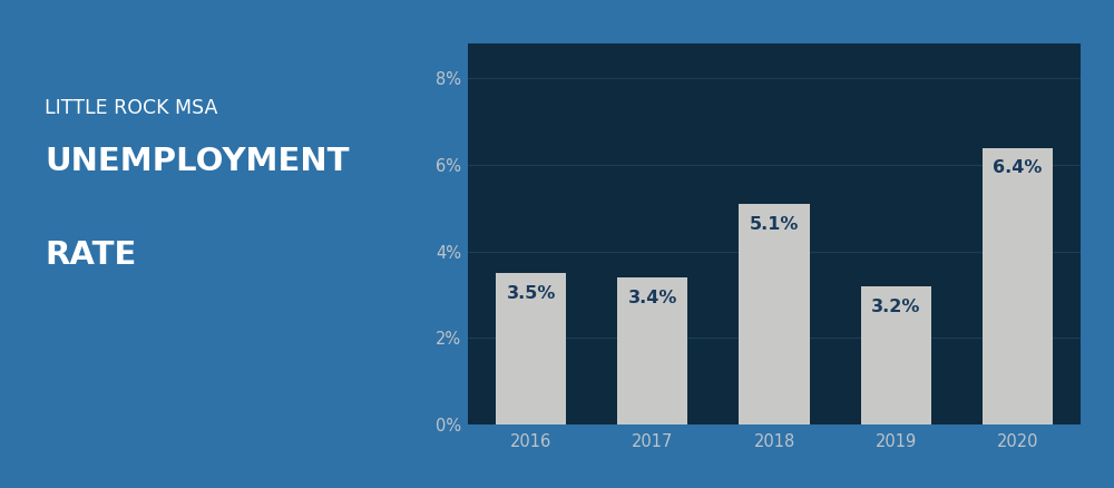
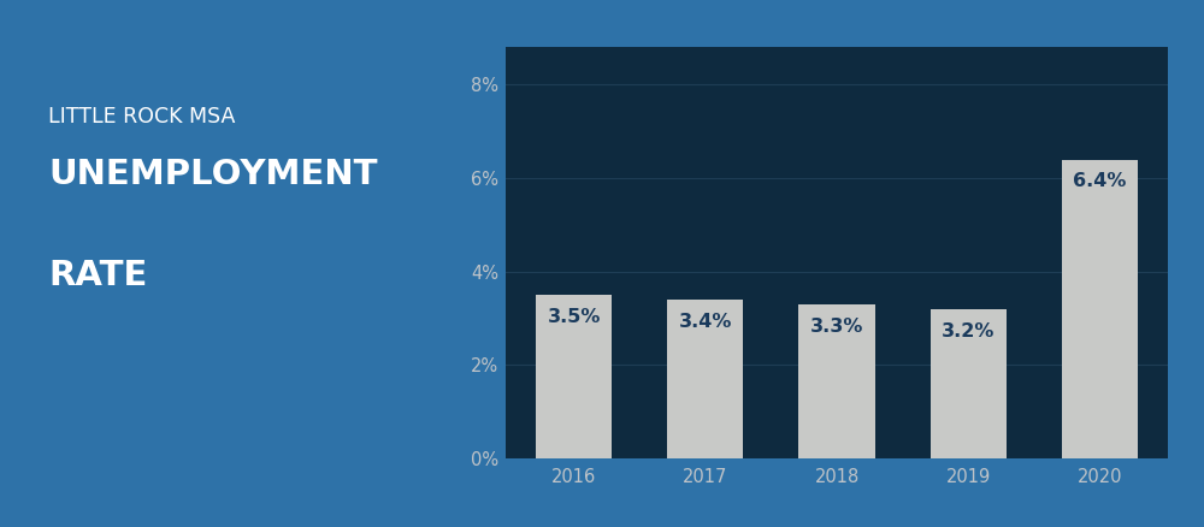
2018: 5.1% -> 3.3%
